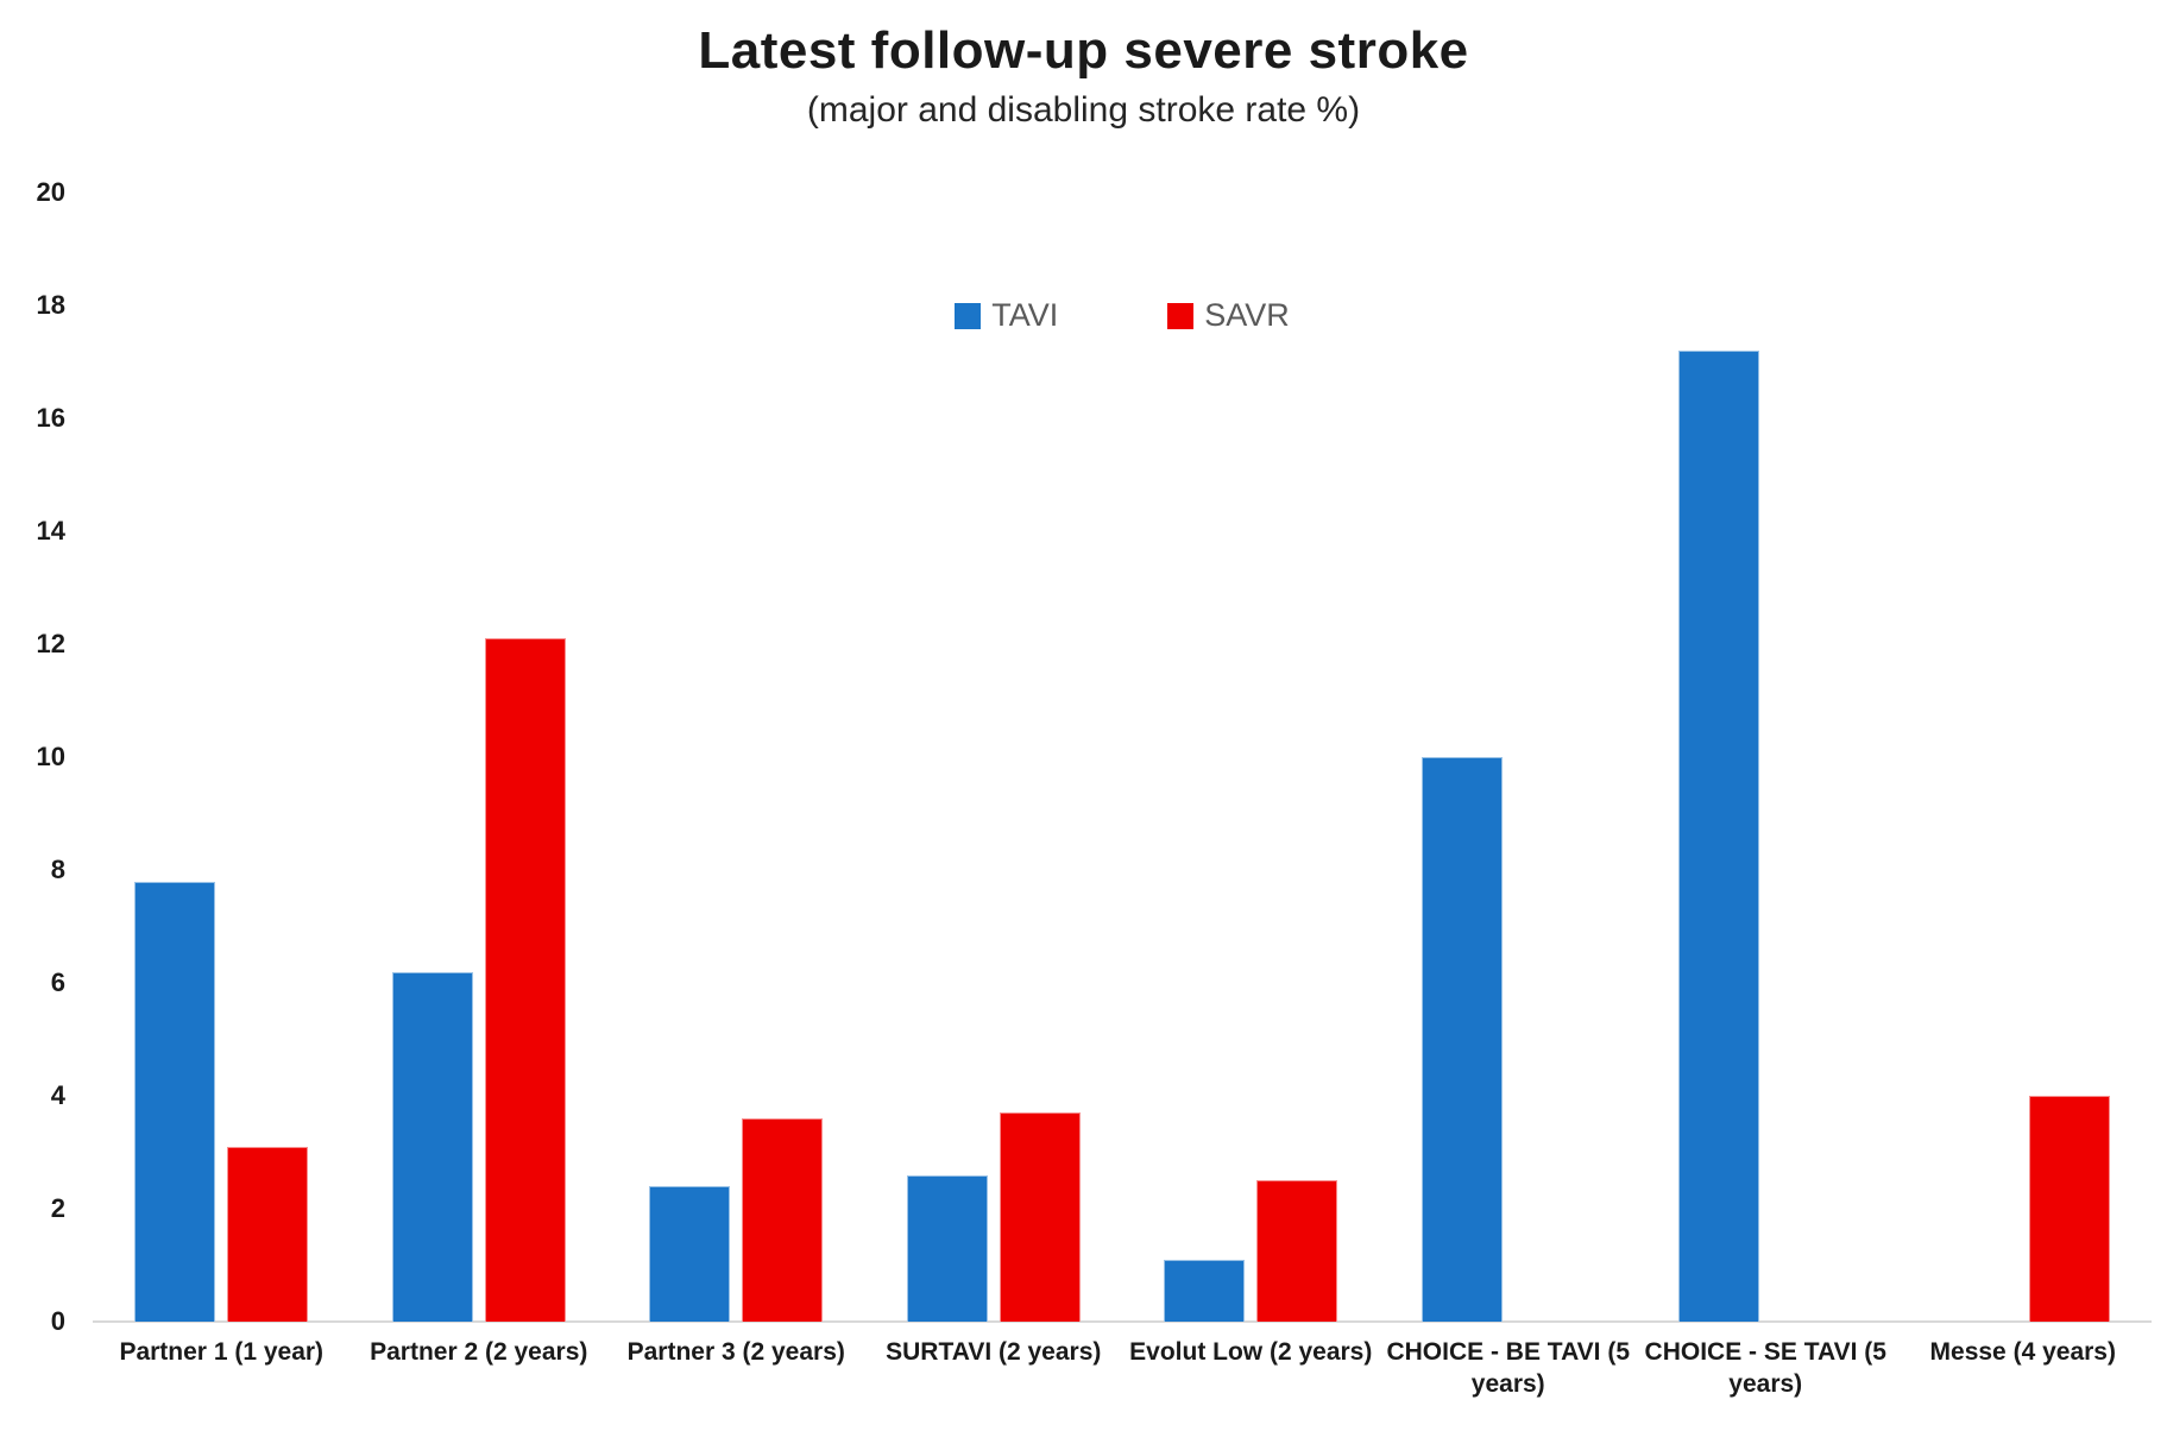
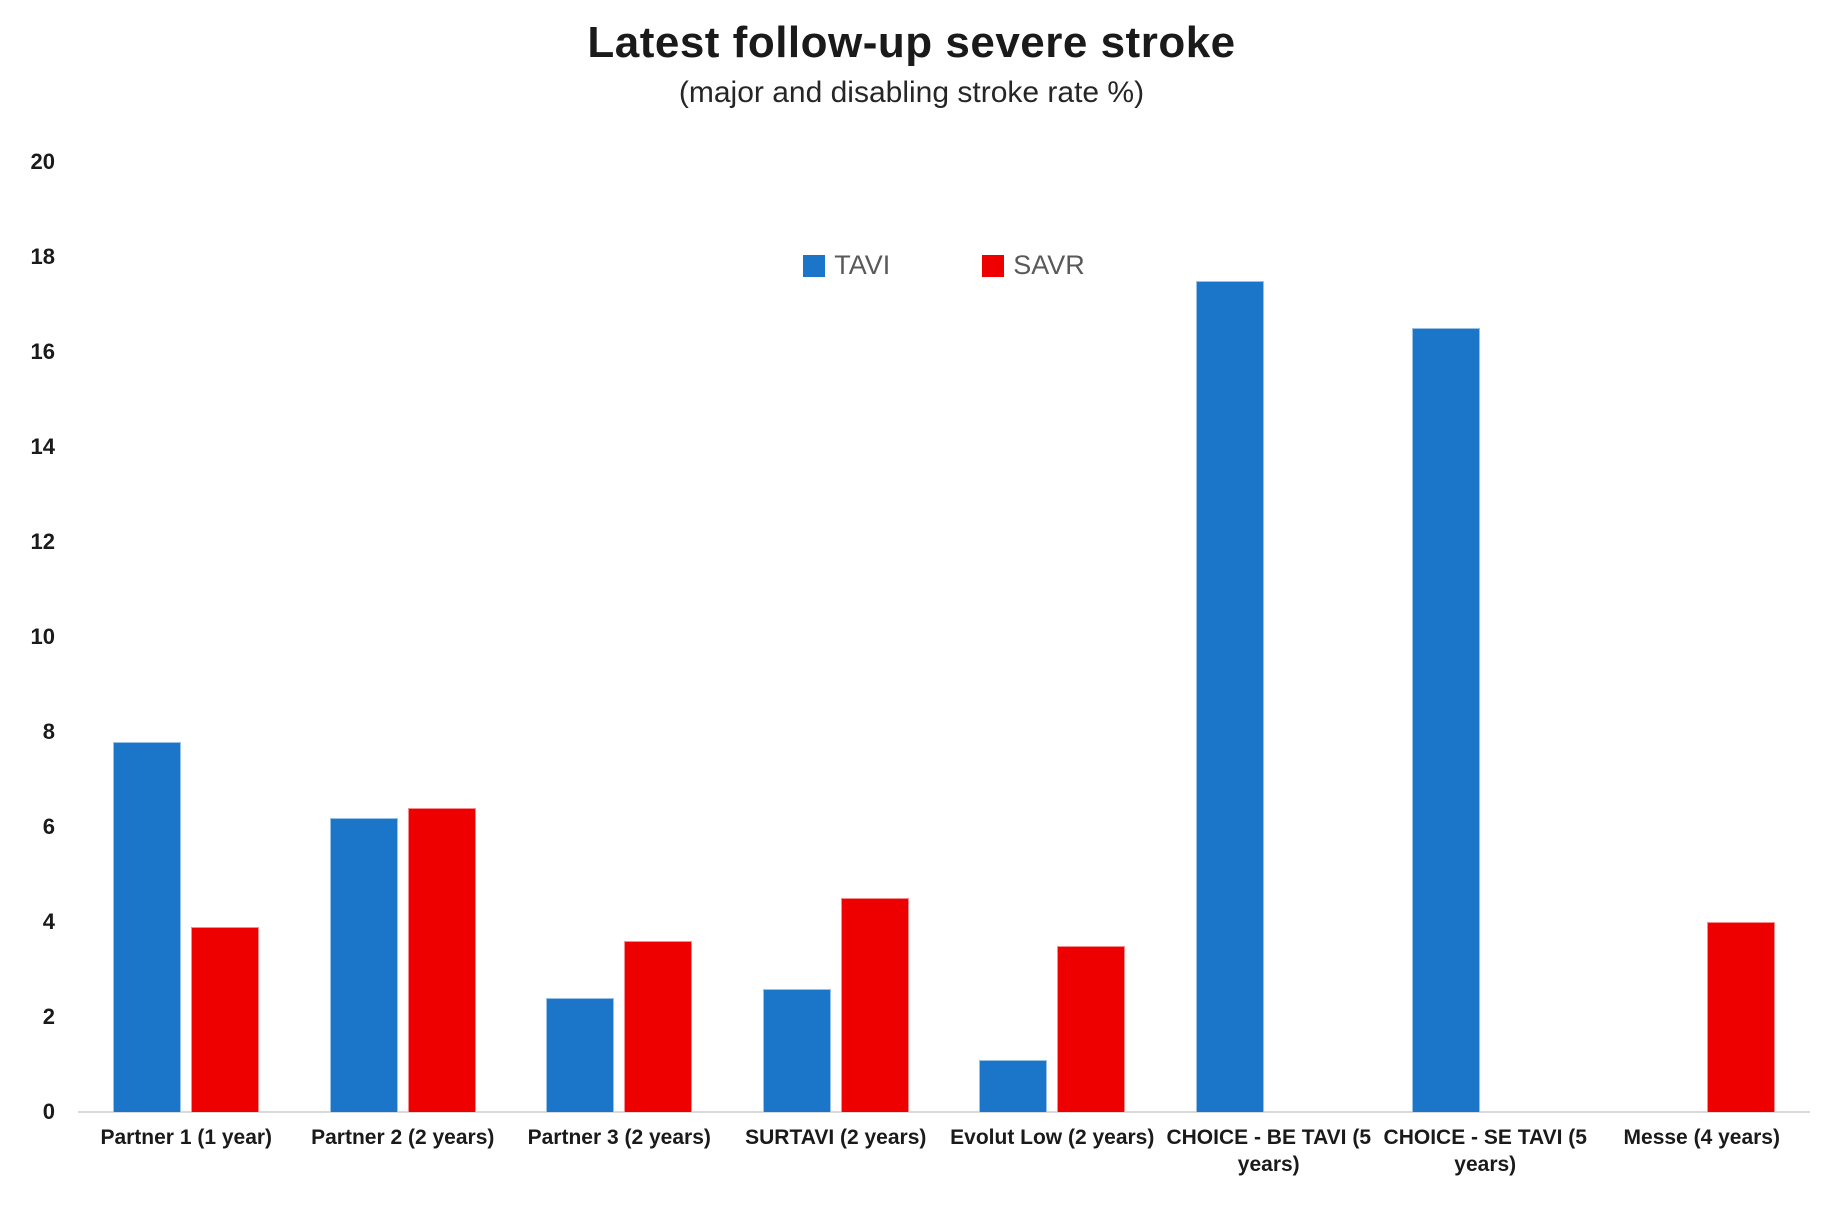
SAVR/Partner 1 (1 year): 3.1 -> 3.9
SAVR/Partner 2 (2 years): 12.1 -> 6.4
SAVR/SURTAVI (2 years): 3.7 -> 4.5
SAVR/Evolut Low (2 years): 2.5 -> 3.5
TAVI/CHOICE - BE TAVI (5 years): 10.0 -> 17.5
TAVI/CHOICE - SE TAVI (5 years): 17.2 -> 16.5
